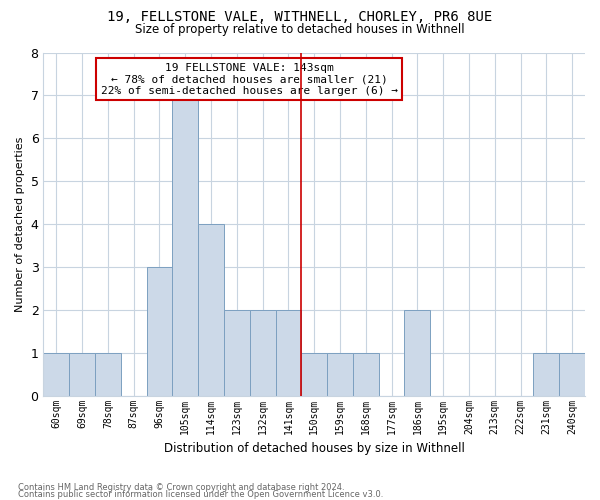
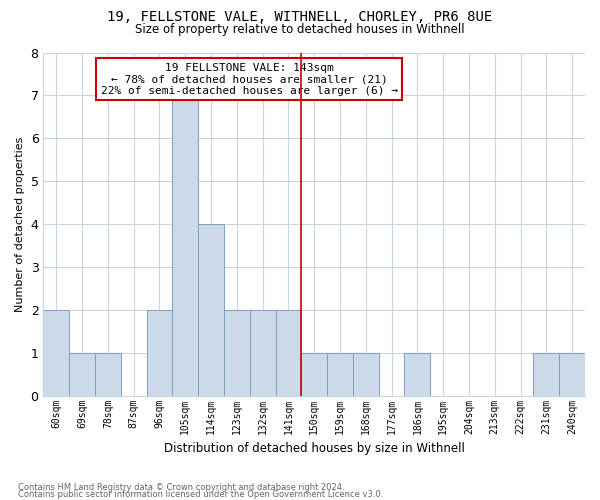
60sqm: 1 -> 2
96sqm: 3 -> 2
186sqm: 2 -> 1
